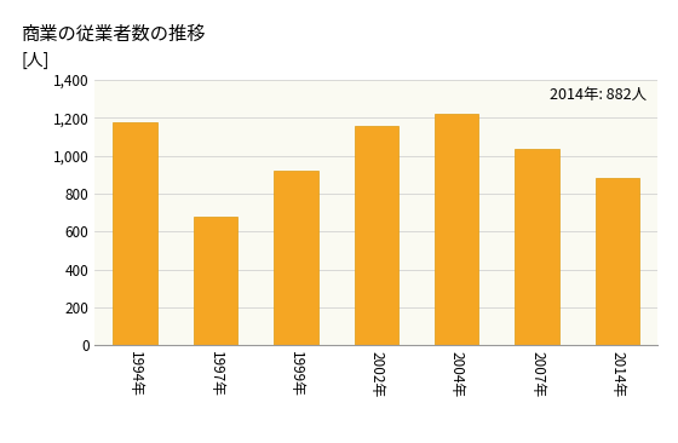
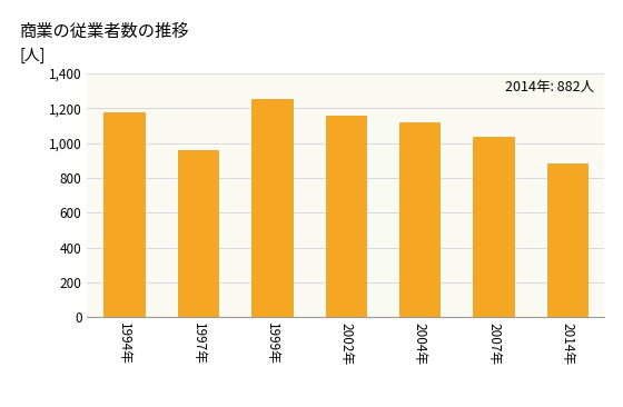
1997年: 680 -> 960
1999年: 920 -> 1,250
2004年: 1,220 -> 1,120
